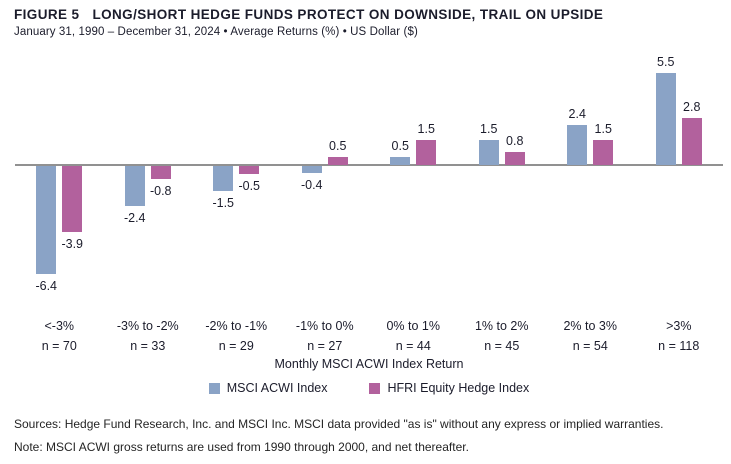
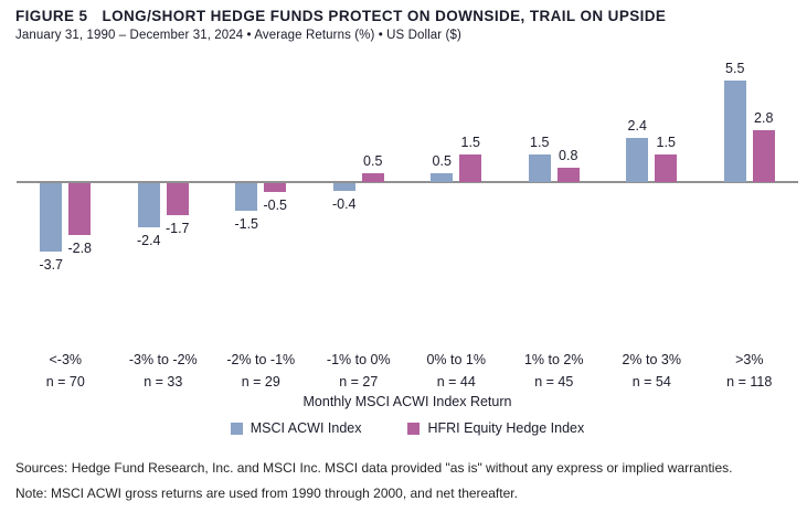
MSCI ACWI Index/<-3%: -6.4 -> -3.7
HFRI Equity Hedge Index/<-3%: -3.9 -> -2.8
HFRI Equity Hedge Index/-3% to -2%: -0.8 -> -1.7
